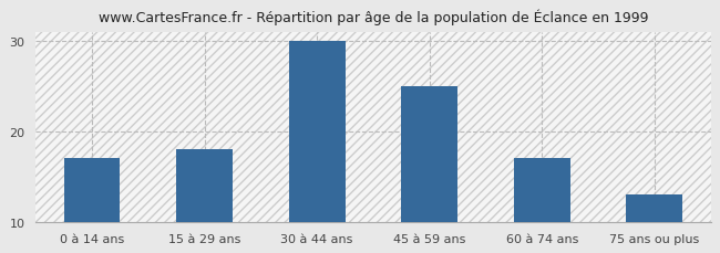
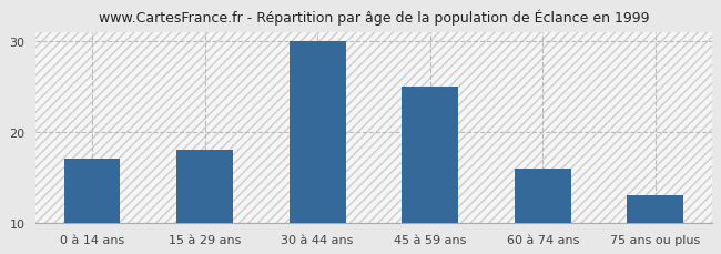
60 à 74 ans: 17 -> 16
